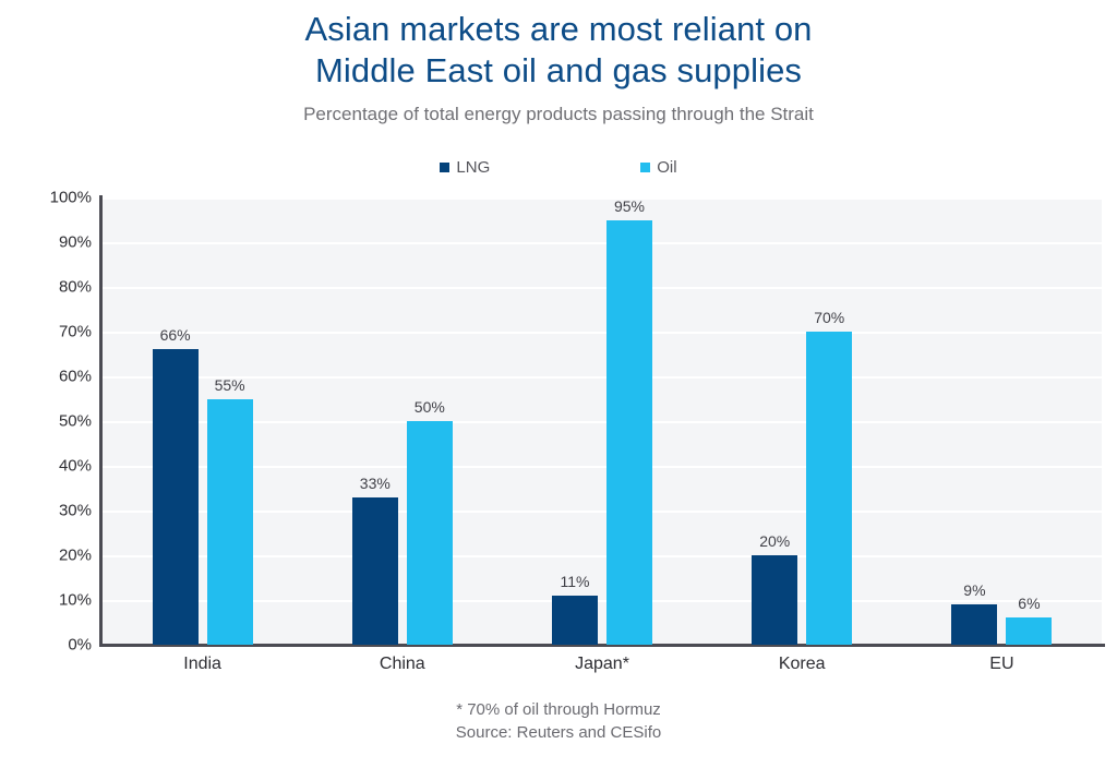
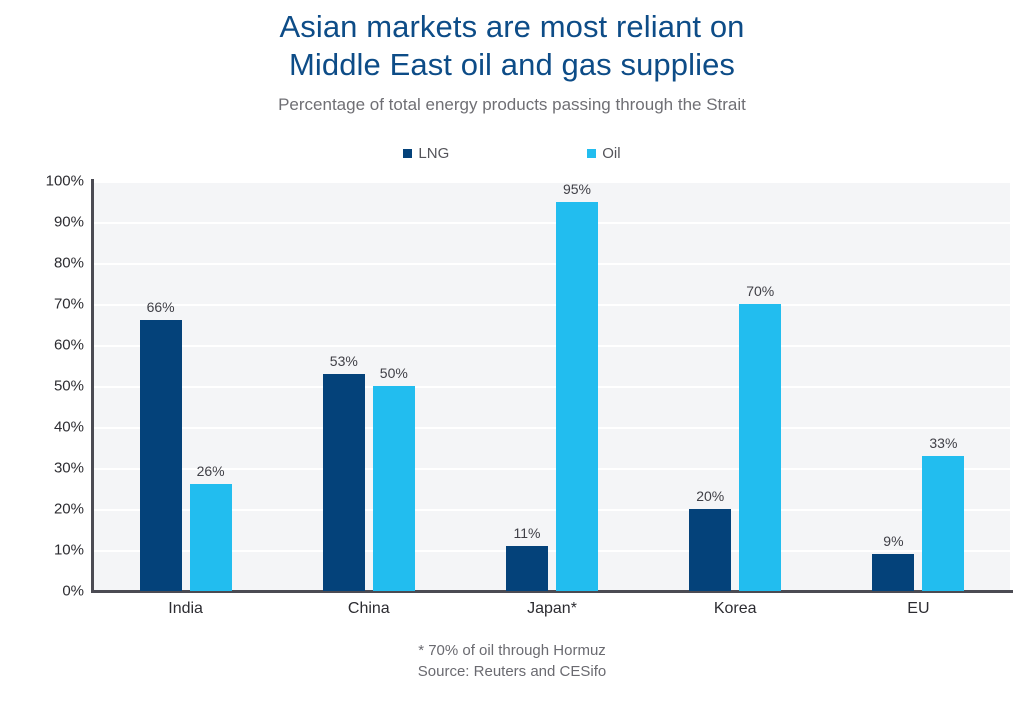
Oil/India: 55% -> 26%
LNG/China: 33% -> 53%
Oil/EU: 6% -> 33%
